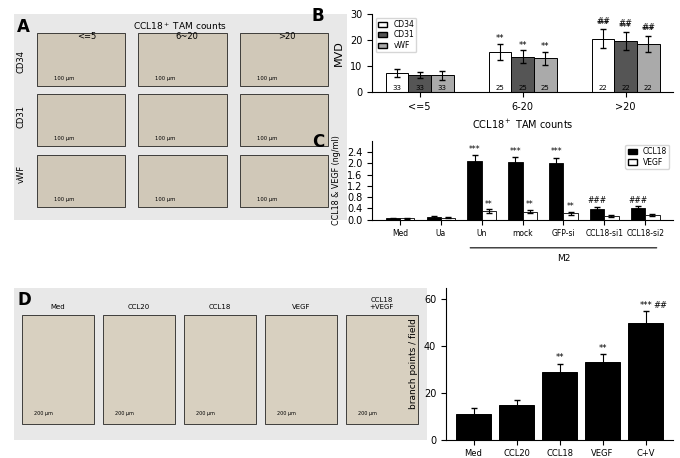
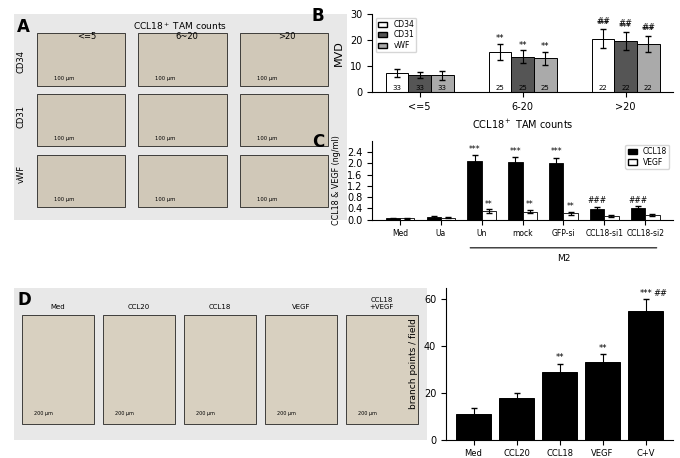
CCL20: 15 -> 18
C+V: 50 -> 55
